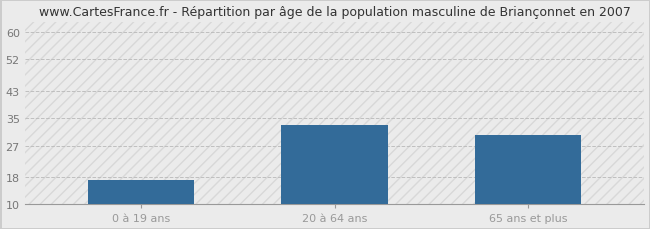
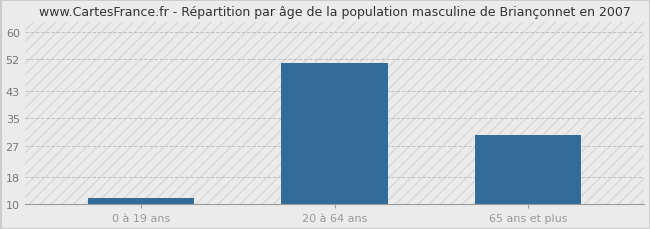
0 à 19 ans: 17 -> 12
20 à 64 ans: 33 -> 51
